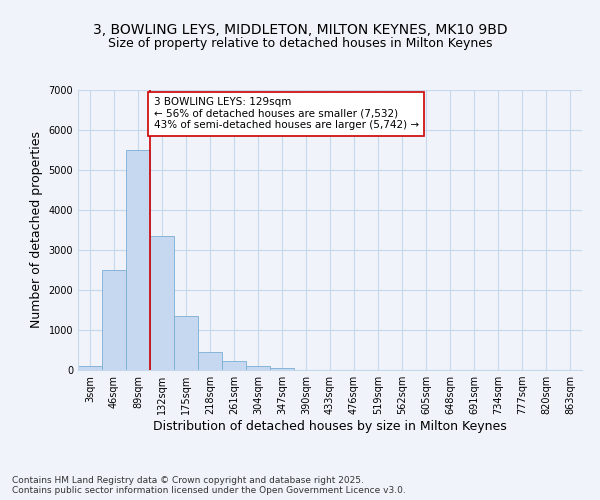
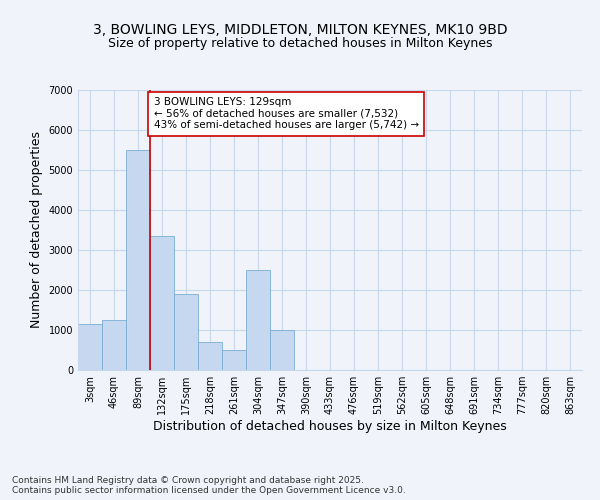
3sqm: 100 -> 1150
46sqm: 2500 -> 1250
175sqm: 1350 -> 1900
218sqm: 450 -> 700
261sqm: 220 -> 500
304sqm: 100 -> 2500
347sqm: 50 -> 1000
